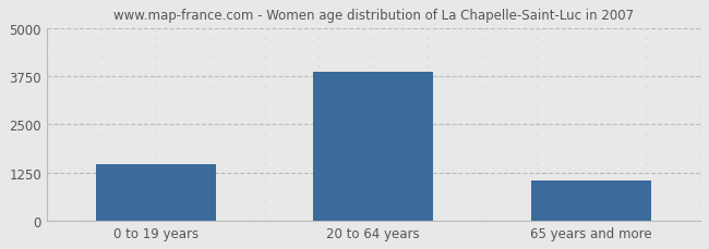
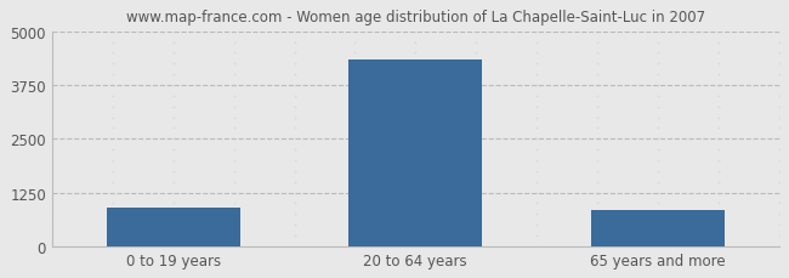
0 to 19 years: 1450 -> 900
20 to 64 years: 3850 -> 4350
65 years and more: 1050 -> 850
